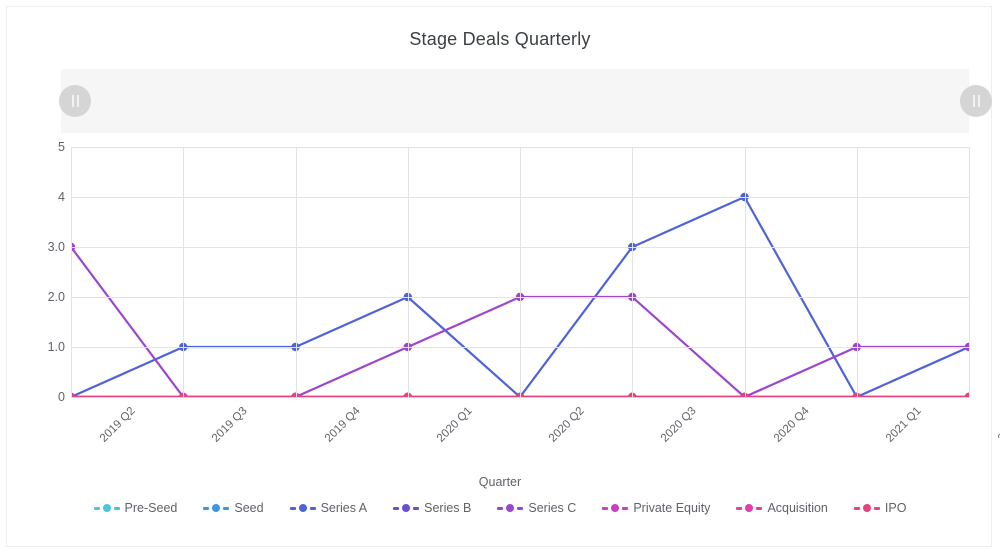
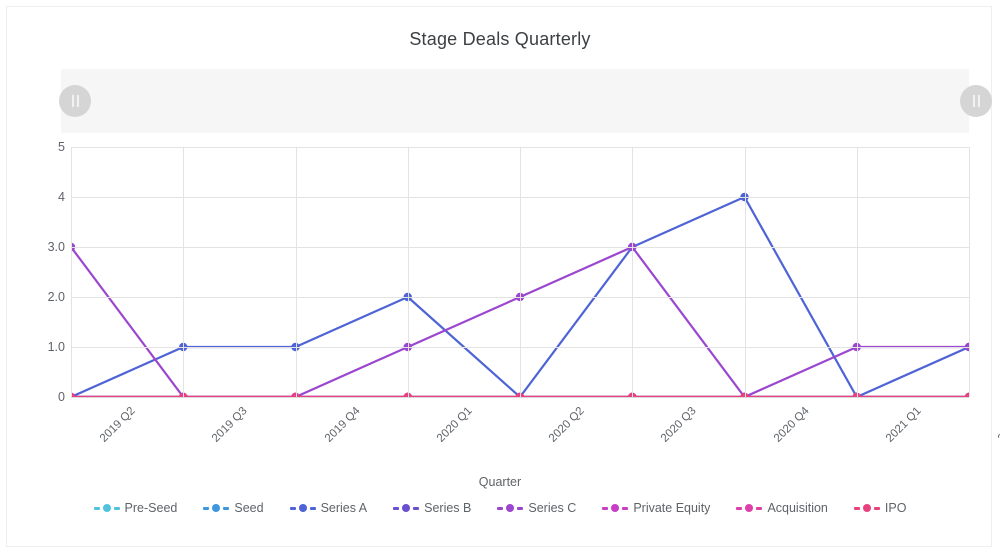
Series C/2020 Q3: 2 -> 3
